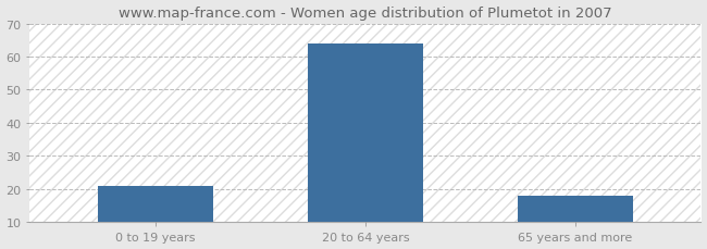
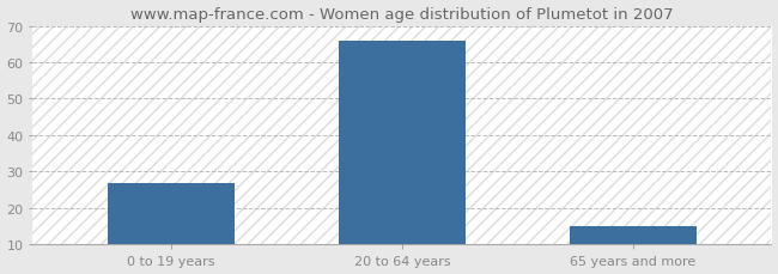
0 to 19 years: 21 -> 27
20 to 64 years: 64 -> 66
65 years and more: 18 -> 15
